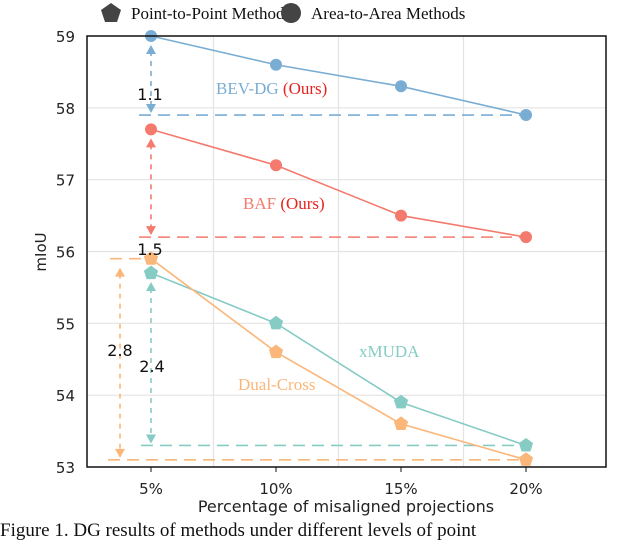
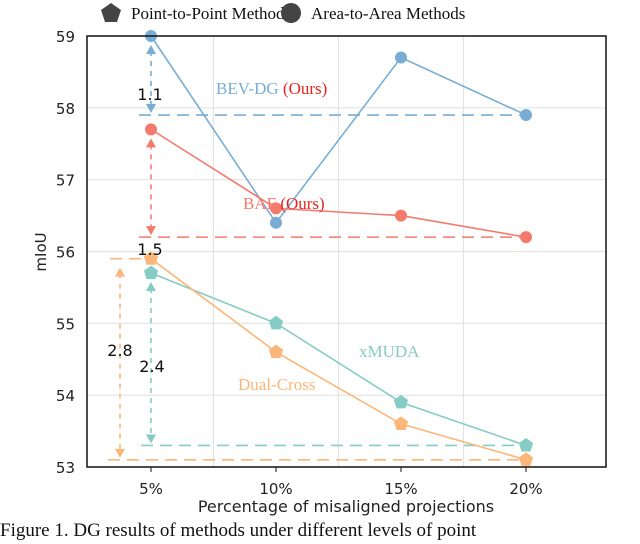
BEV-DG/10%: 58.6 -> 56.4
BAF/10%: 57.2 -> 56.6
BEV-DG/15%: 58.3 -> 58.7
